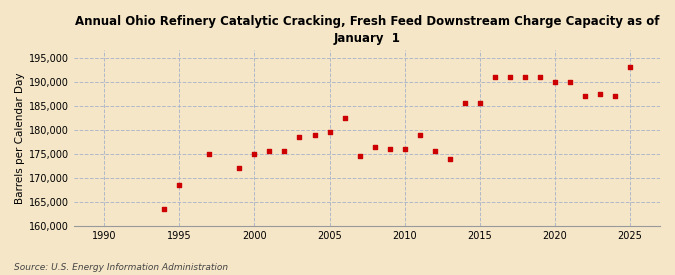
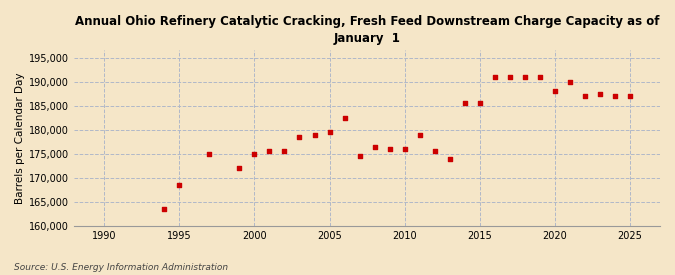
2020: 190,000 -> 188,000
2025: 193,000 -> 187,000
